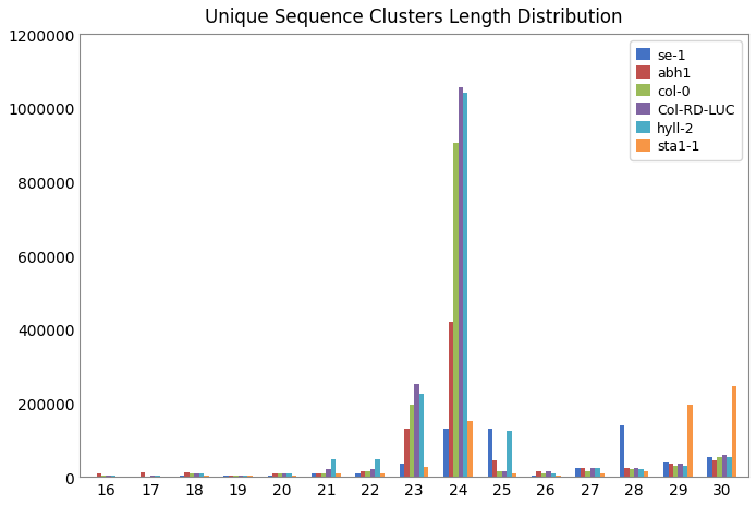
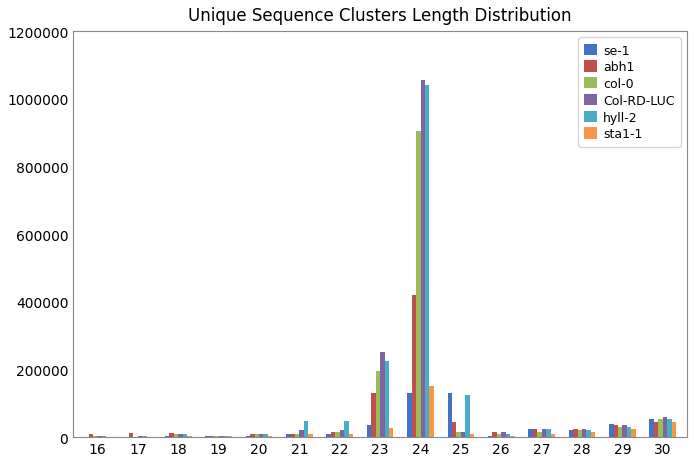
se-1/28: 140000 -> 20000
sta1-1/29: 195000 -> 25000
sta1-1/30: 245000 -> 45000
